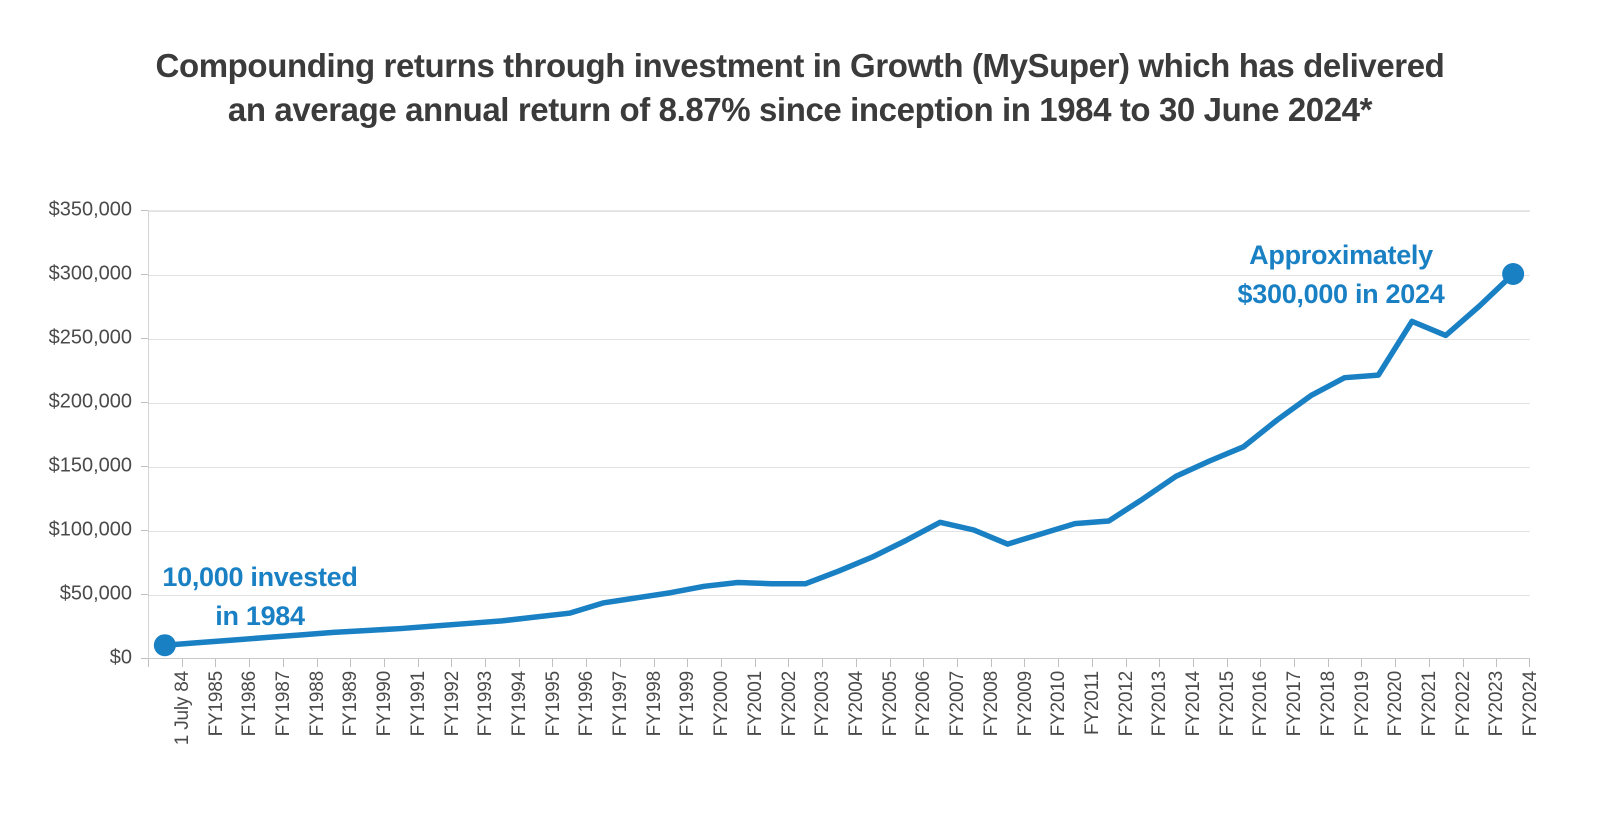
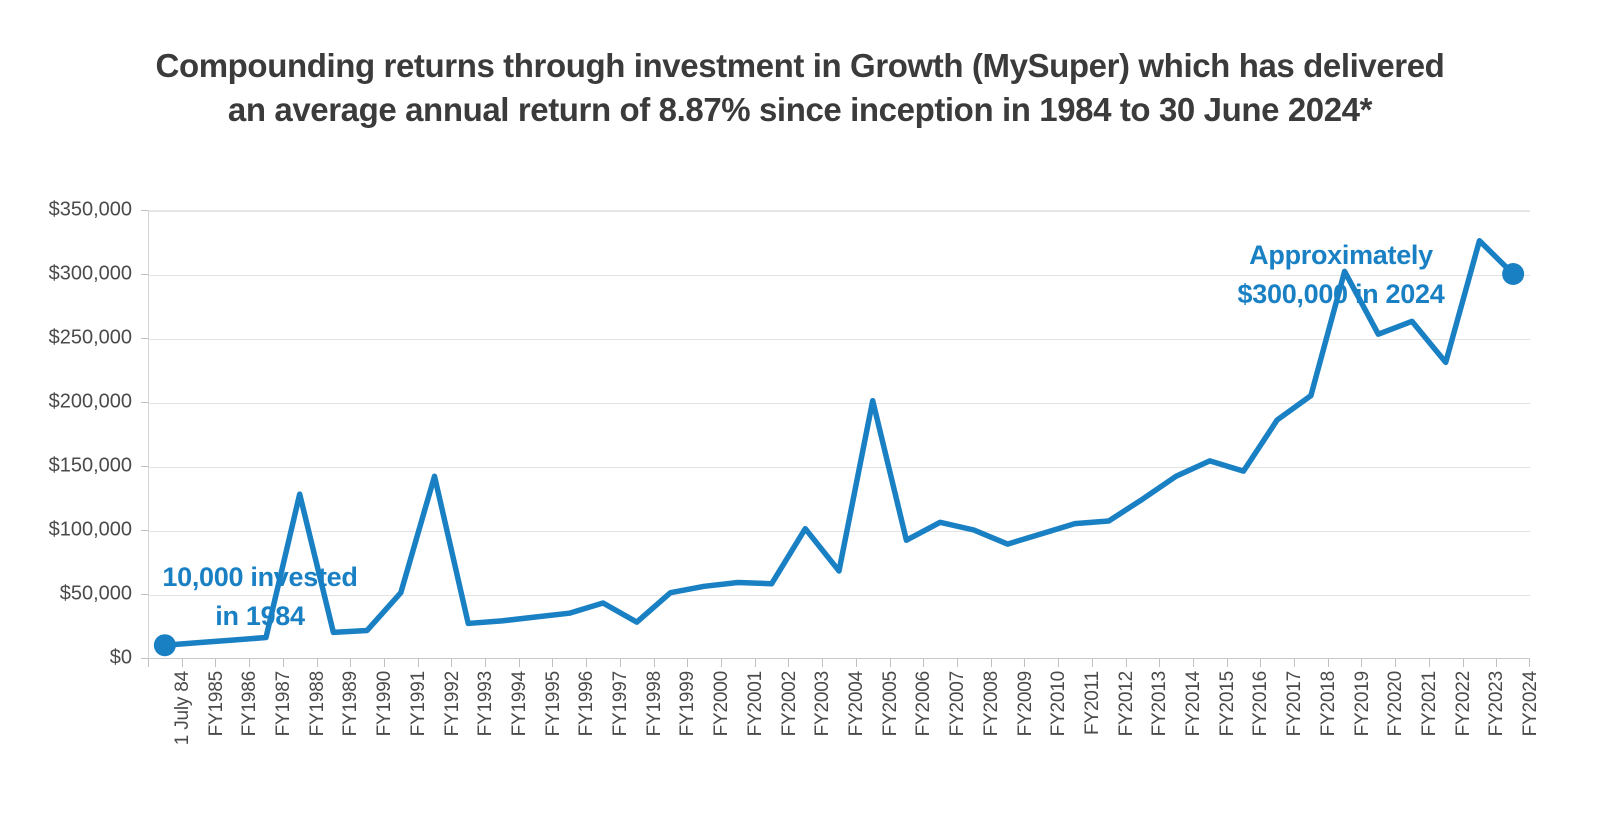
FY1988: $18000 -> $128000
FY1991: $23000 -> $51000
FY1992: $25000 -> $142000
FY1998: $47000 -> $28000
FY2003: $58000 -> $101000
FY2005: $79000 -> $201000
FY2016: $165000 -> $146000
FY2019: $219000 -> $302000
FY2020: $221000 -> $253000
FY2022: $252000 -> $231000
FY2023: $275000 -> $326000
